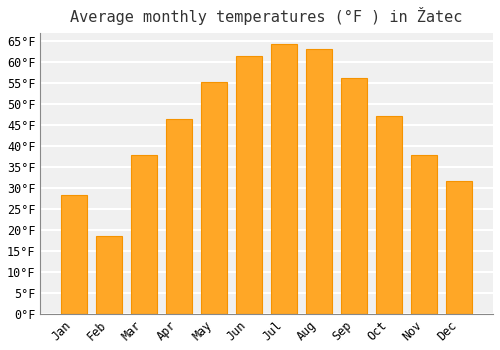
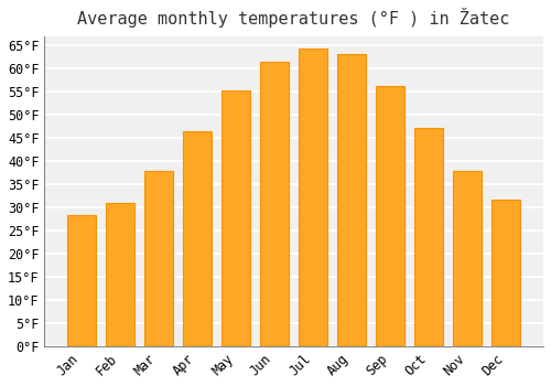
Feb: 18.5°F -> 31.1°F
